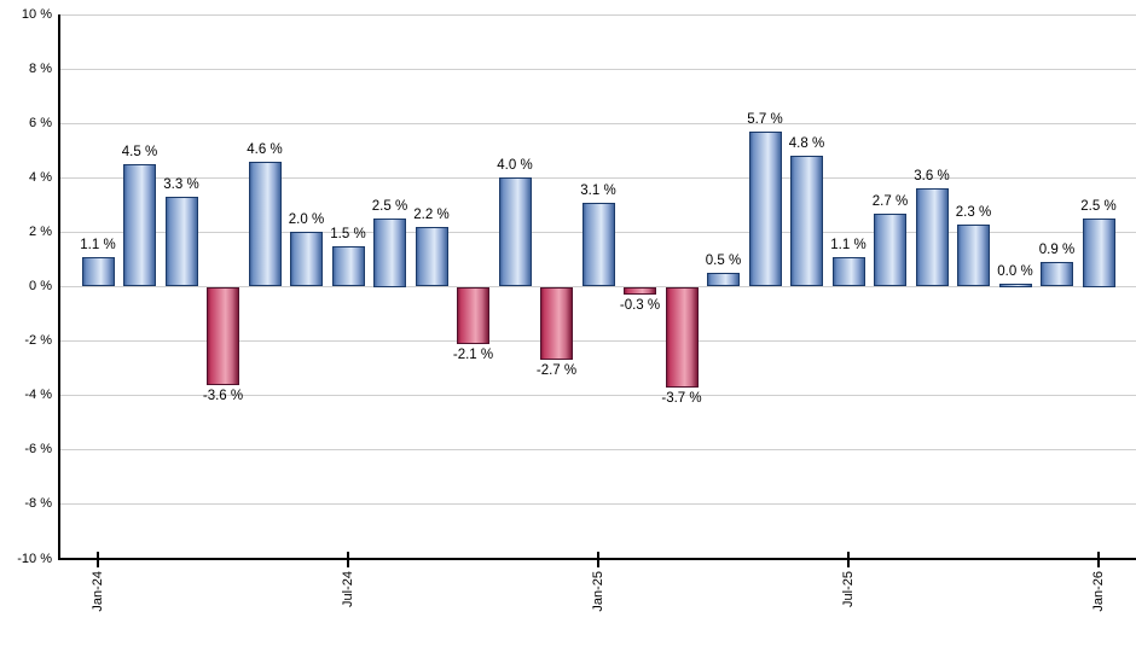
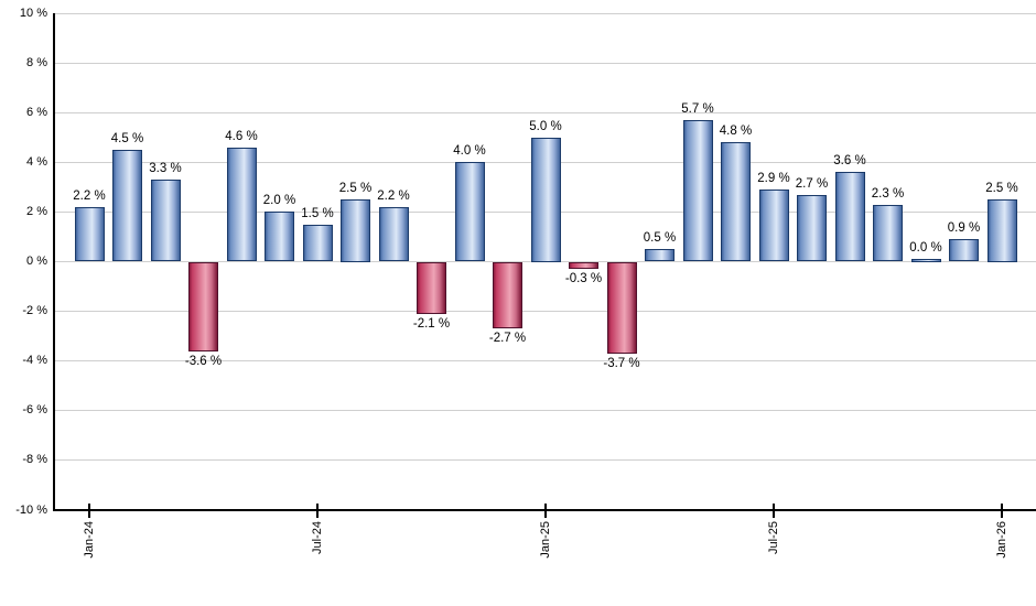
Jan-24: 1.1 -> 2.2
Jan-25: 3.1 -> 5.0
Jul-25: 1.1 -> 2.9
